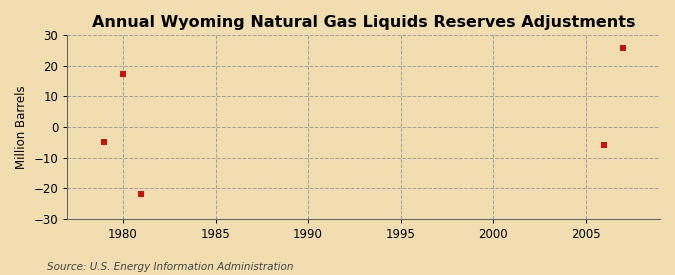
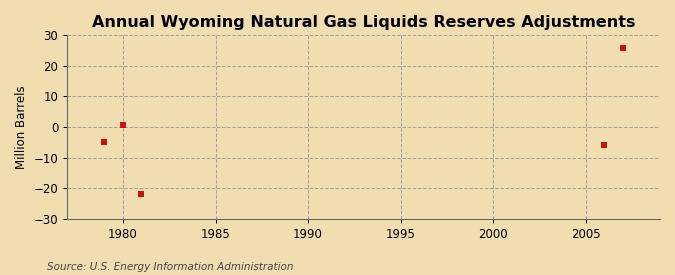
1980: 17.5 -> 0.5
